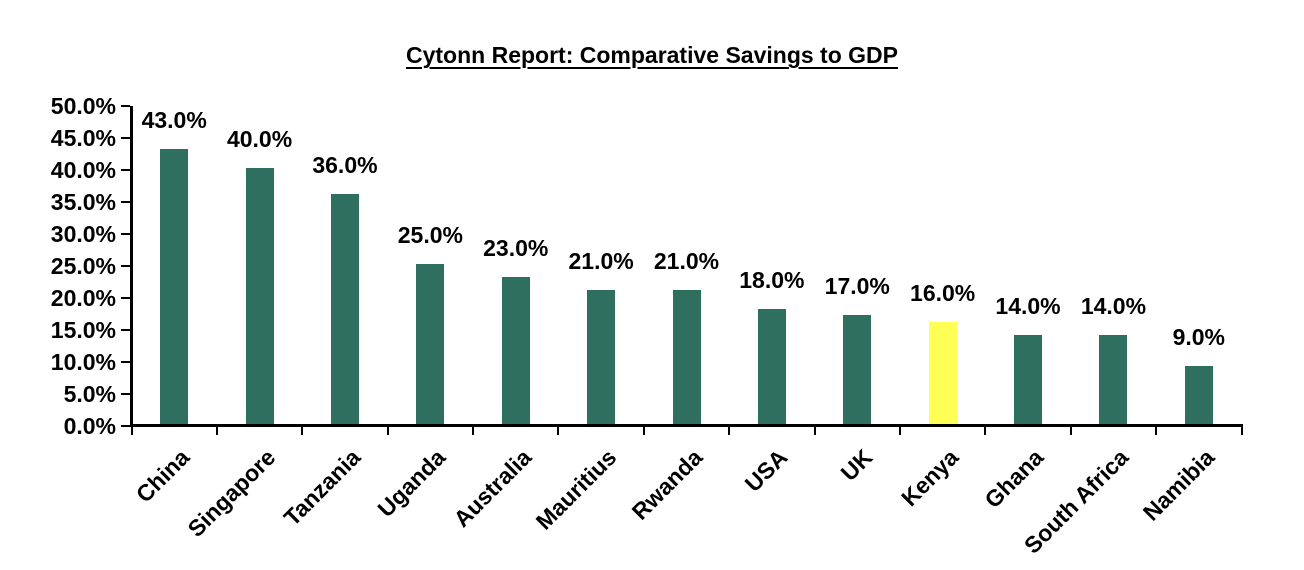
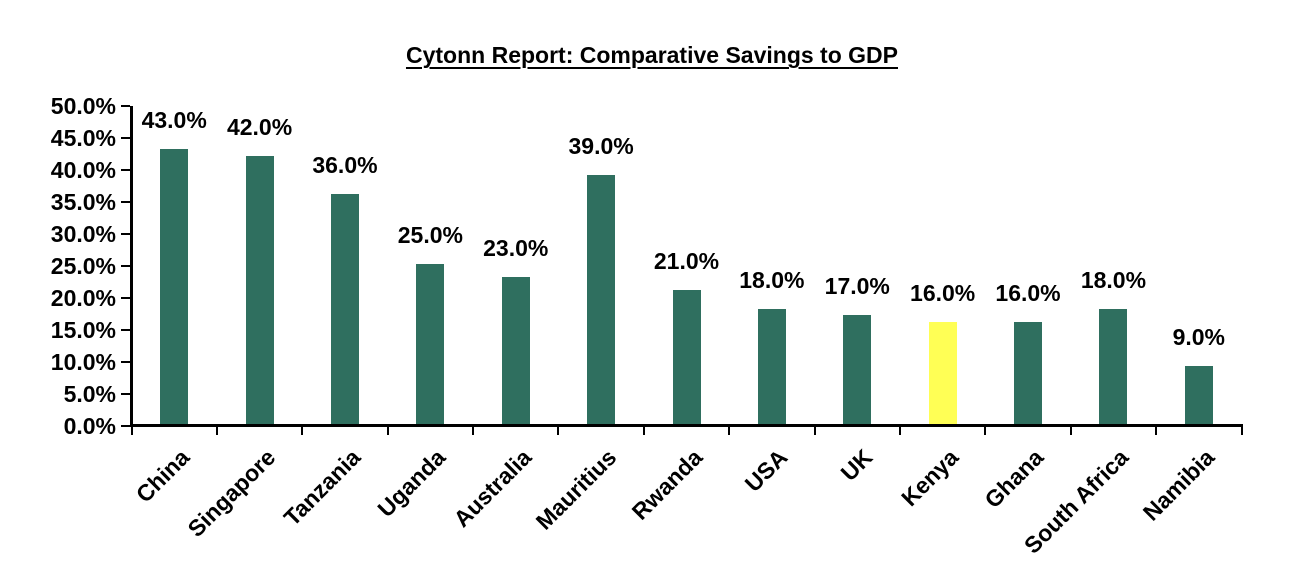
Singapore: 40.0% -> 42.0%
Mauritius: 21.0% -> 39.0%
Ghana: 14.0% -> 16.0%
South Africa: 14.0% -> 18.0%
